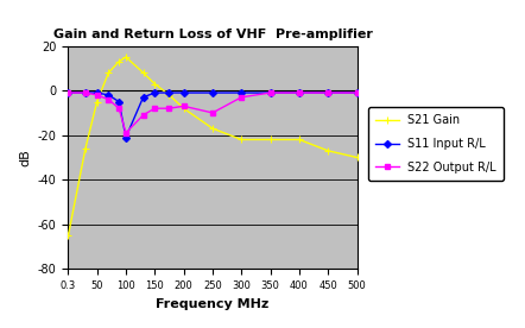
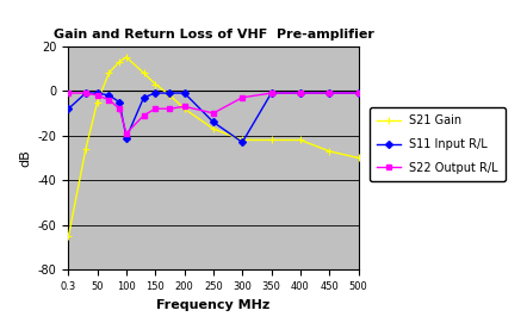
S11 Input R/L/0.3: -1 -> -8
S11 Input R/L/250: -1 -> -14
S11 Input R/L/300: -1 -> -23
